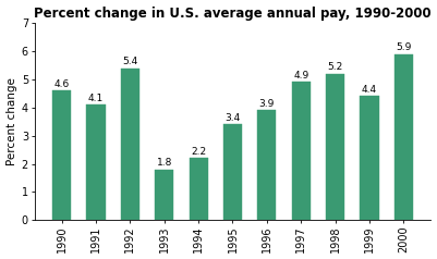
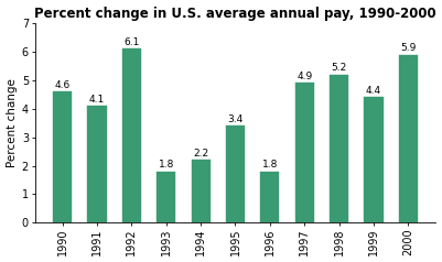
1992: 5.4 -> 6.1
1996: 3.9 -> 1.8
